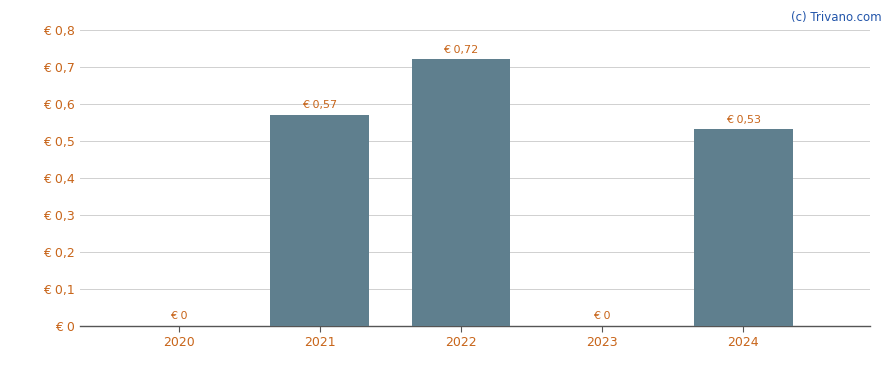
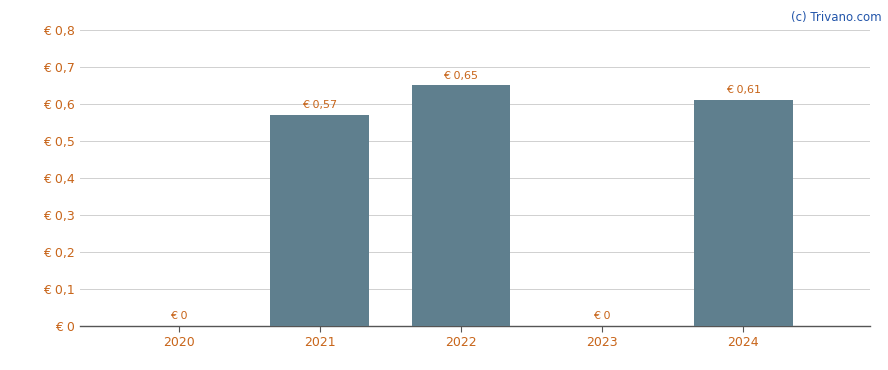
2022: 0,72 -> 0,65
2024: 0,53 -> 0,61
